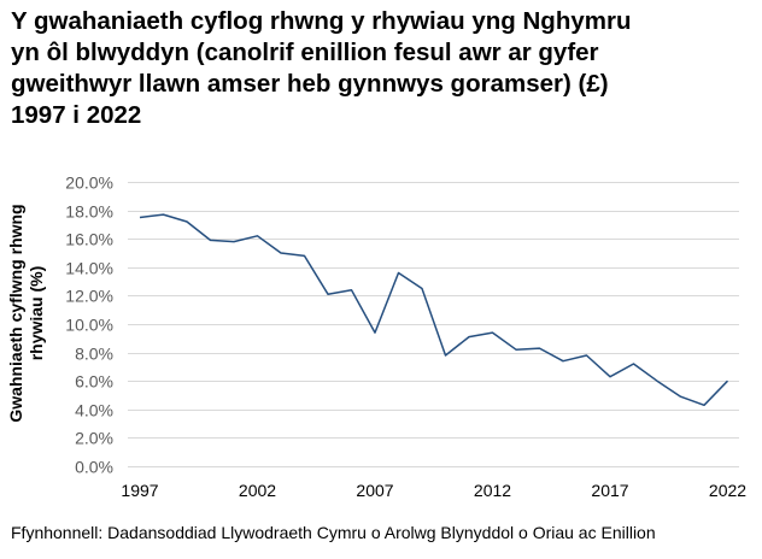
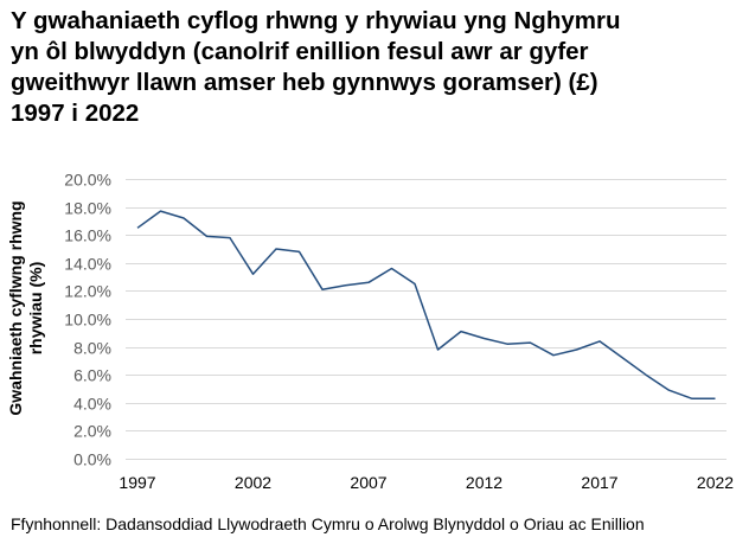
1997: 17.5% -> 16.5%
2002: 16.2% -> 13.2%
2007: 9.4% -> 12.6%
2012: 9.4% -> 8.6%
2017: 6.3% -> 8.4%
2022: 6.0% -> 4.3%
